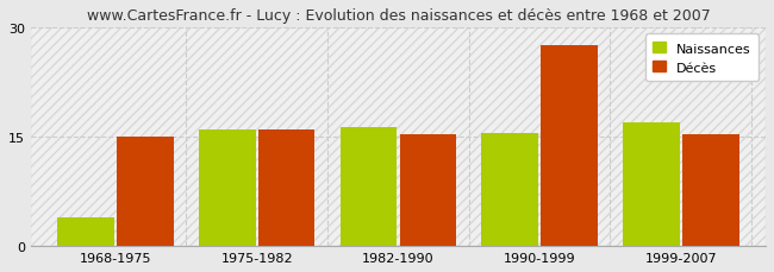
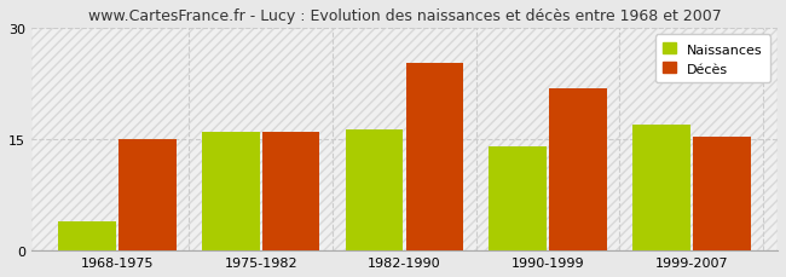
Décès/1982-1990: 15.4 -> 25.2
Naissances/1990-1999: 15.5 -> 14.0
Décès/1990-1999: 27.5 -> 21.8
